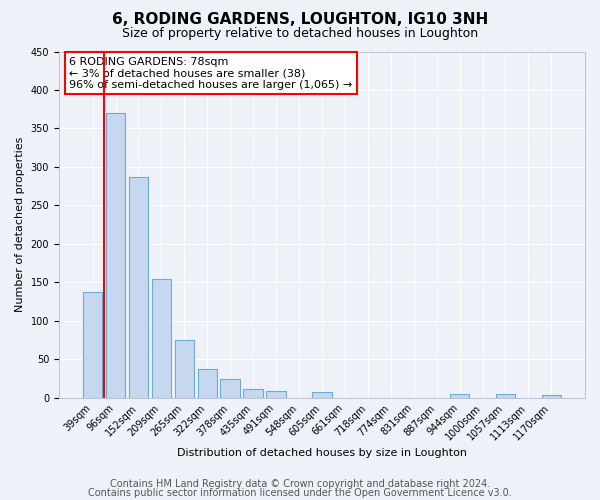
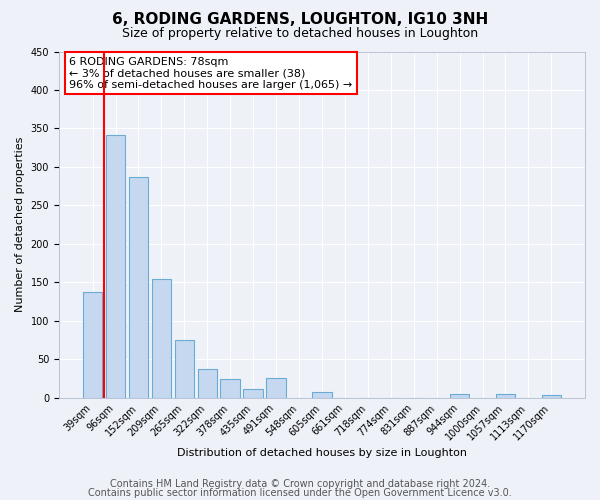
96sqm: 370 -> 342
491sqm: 9 -> 26
